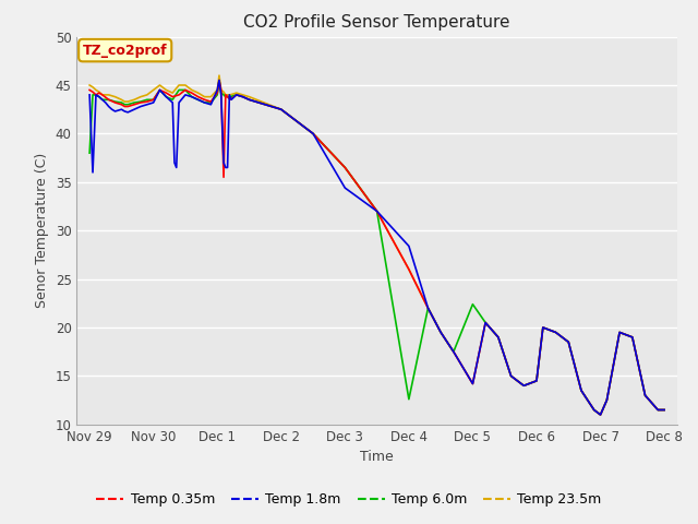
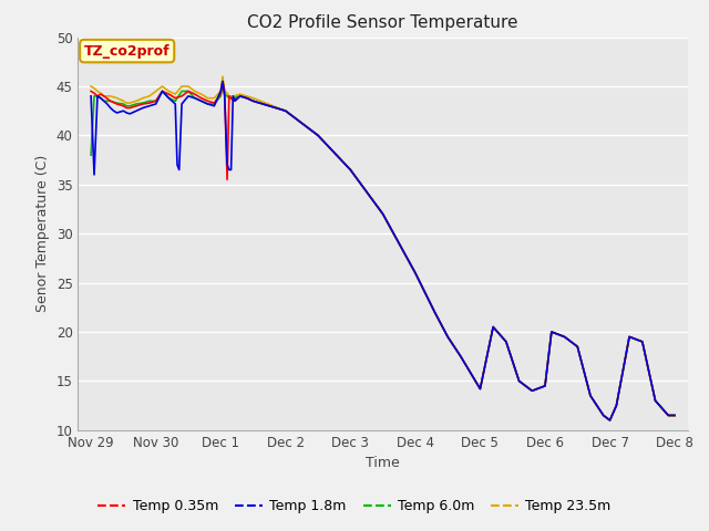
Temp 1.8m/Dec 3: 34.4 -> 36.5
Temp 1.8m/Dec 4: 28.4 -> 26.0
Temp 6.0m/Dec 4: 12.6 -> 26.0
Temp 6.0m/Dec 5: 22.4 -> 14.2
